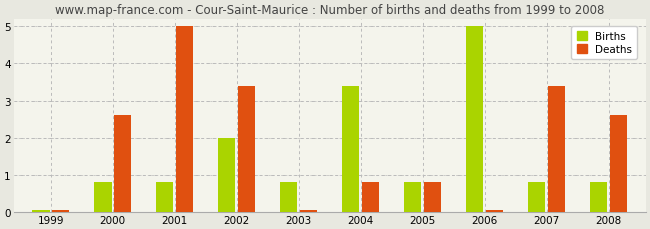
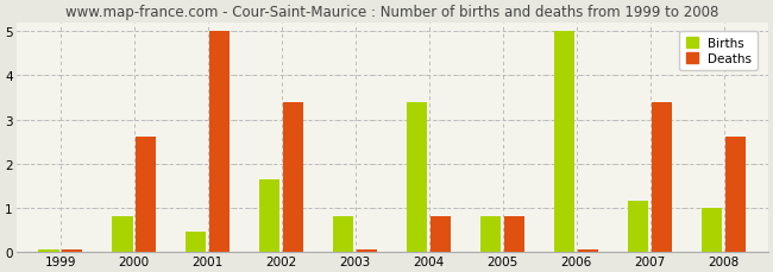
Births/2001: 0.80 -> 0.45
Births/2002: 2.00 -> 1.65
Births/2007: 0.80 -> 1.15
Births/2008: 0.80 -> 1.00
